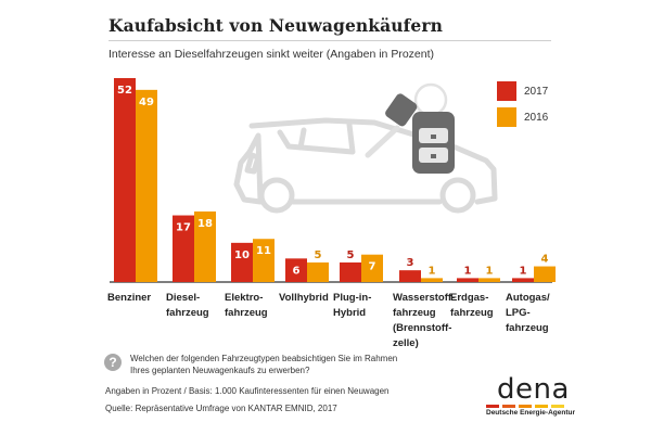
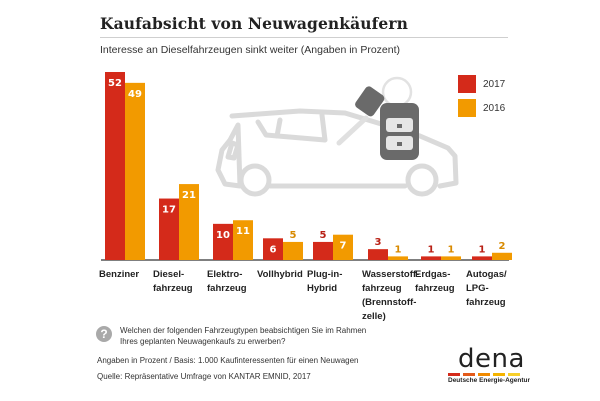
2016/Diesel- fahrzeug: 18 -> 21
2016/Autogas/ LPG- fahrzeug: 4 -> 2
